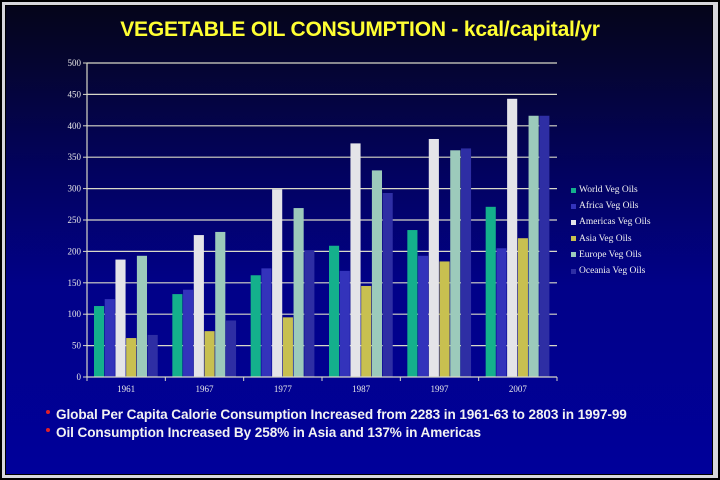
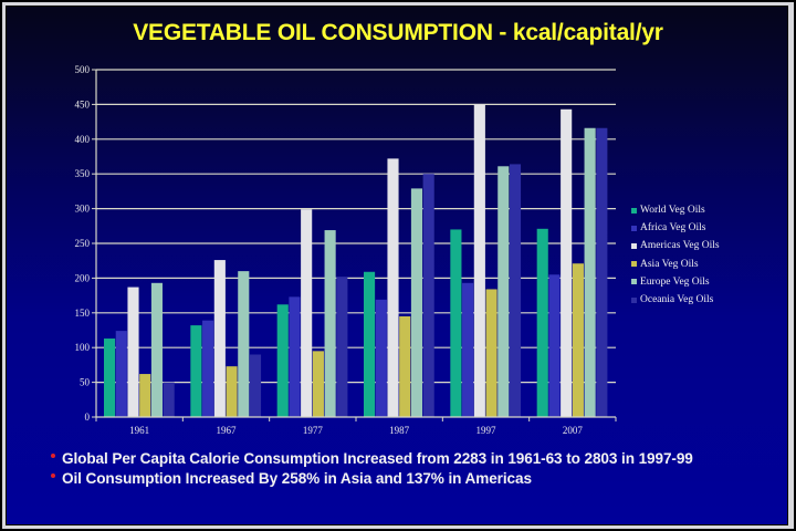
Oceania Veg Oils/1961: 70 -> 50
Europe Veg Oils/1967: 230 -> 210
Oceania Veg Oils/1987: 290 -> 350
World Veg Oils/1997: 230 -> 270
Americas Veg Oils/1997: 380 -> 450
